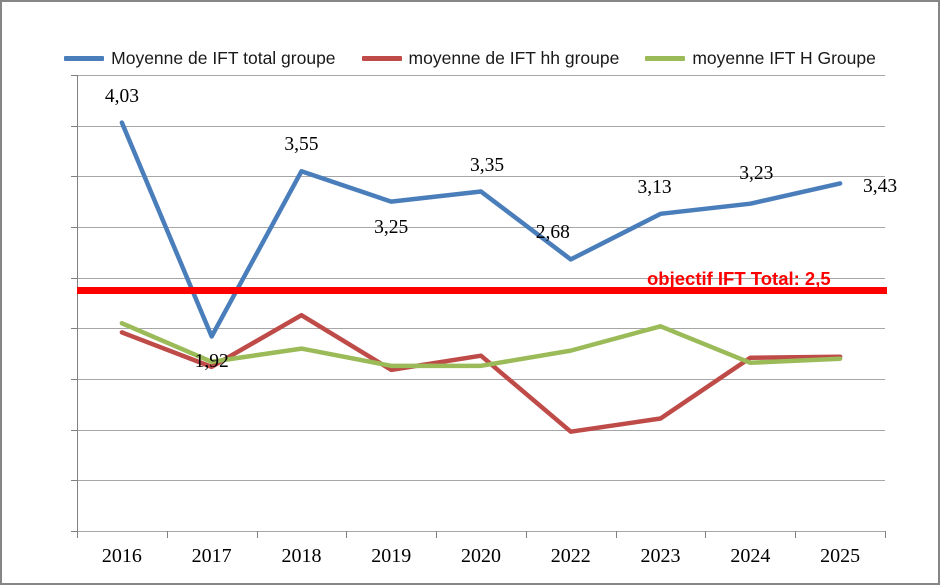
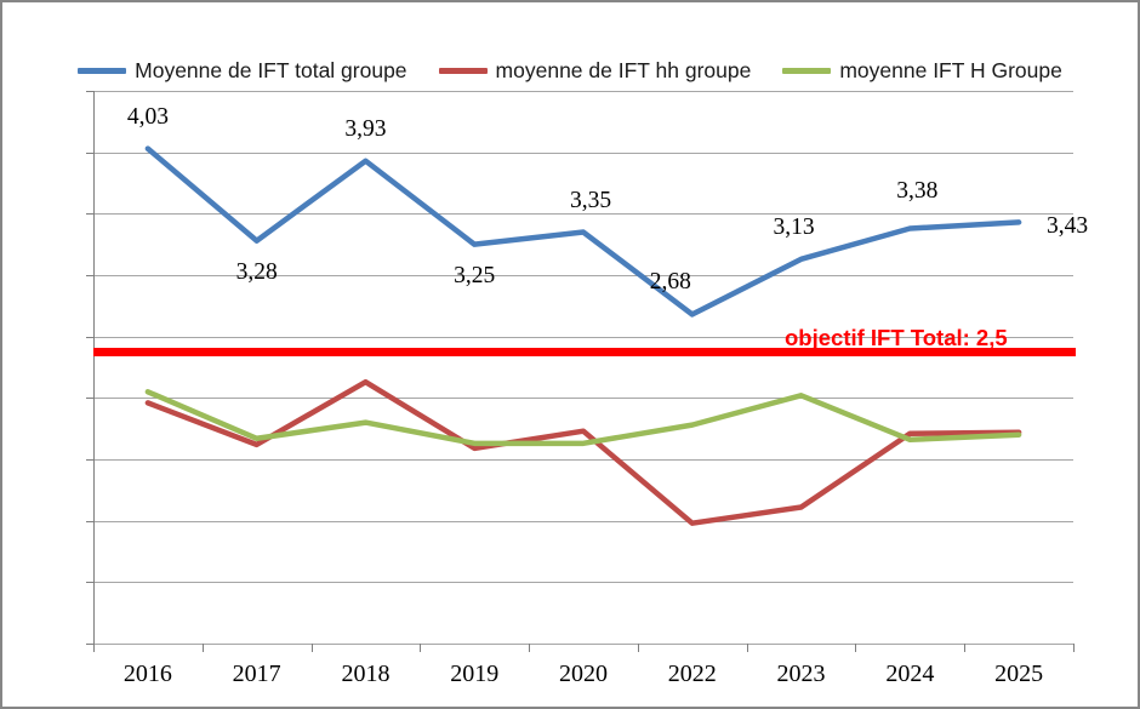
Moyenne de IFT total groupe/2017: 1,92 -> 3,28
Moyenne de IFT total groupe/2018: 3,55 -> 3,93
Moyenne de IFT total groupe/2024: 3,23 -> 3,38
